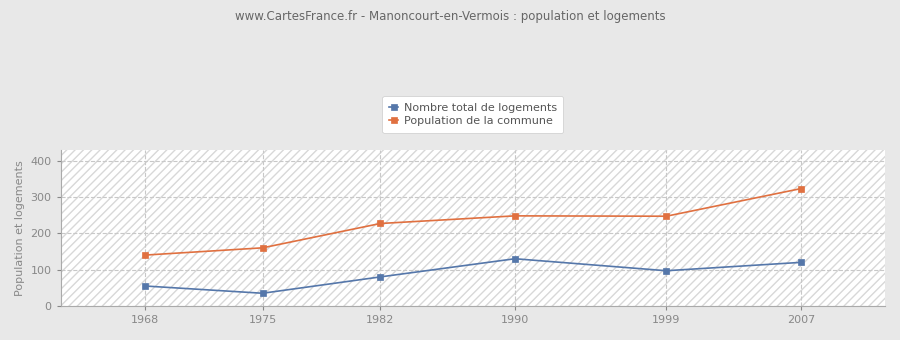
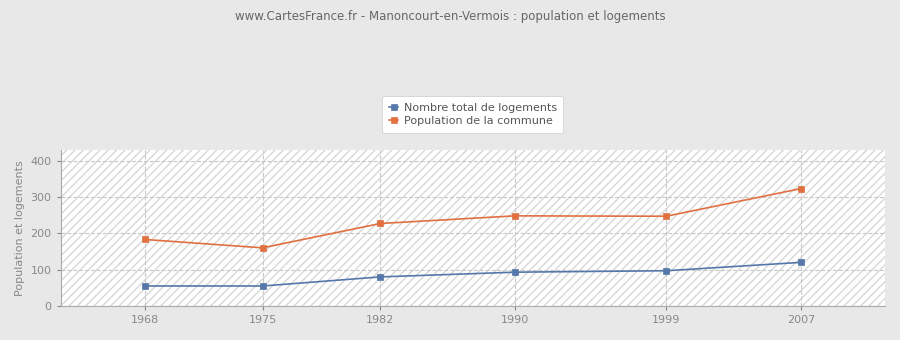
Population de la commune/1968: 140 -> 183
Nombre total de logements/1975: 35 -> 55
Nombre total de logements/1990: 130 -> 93
